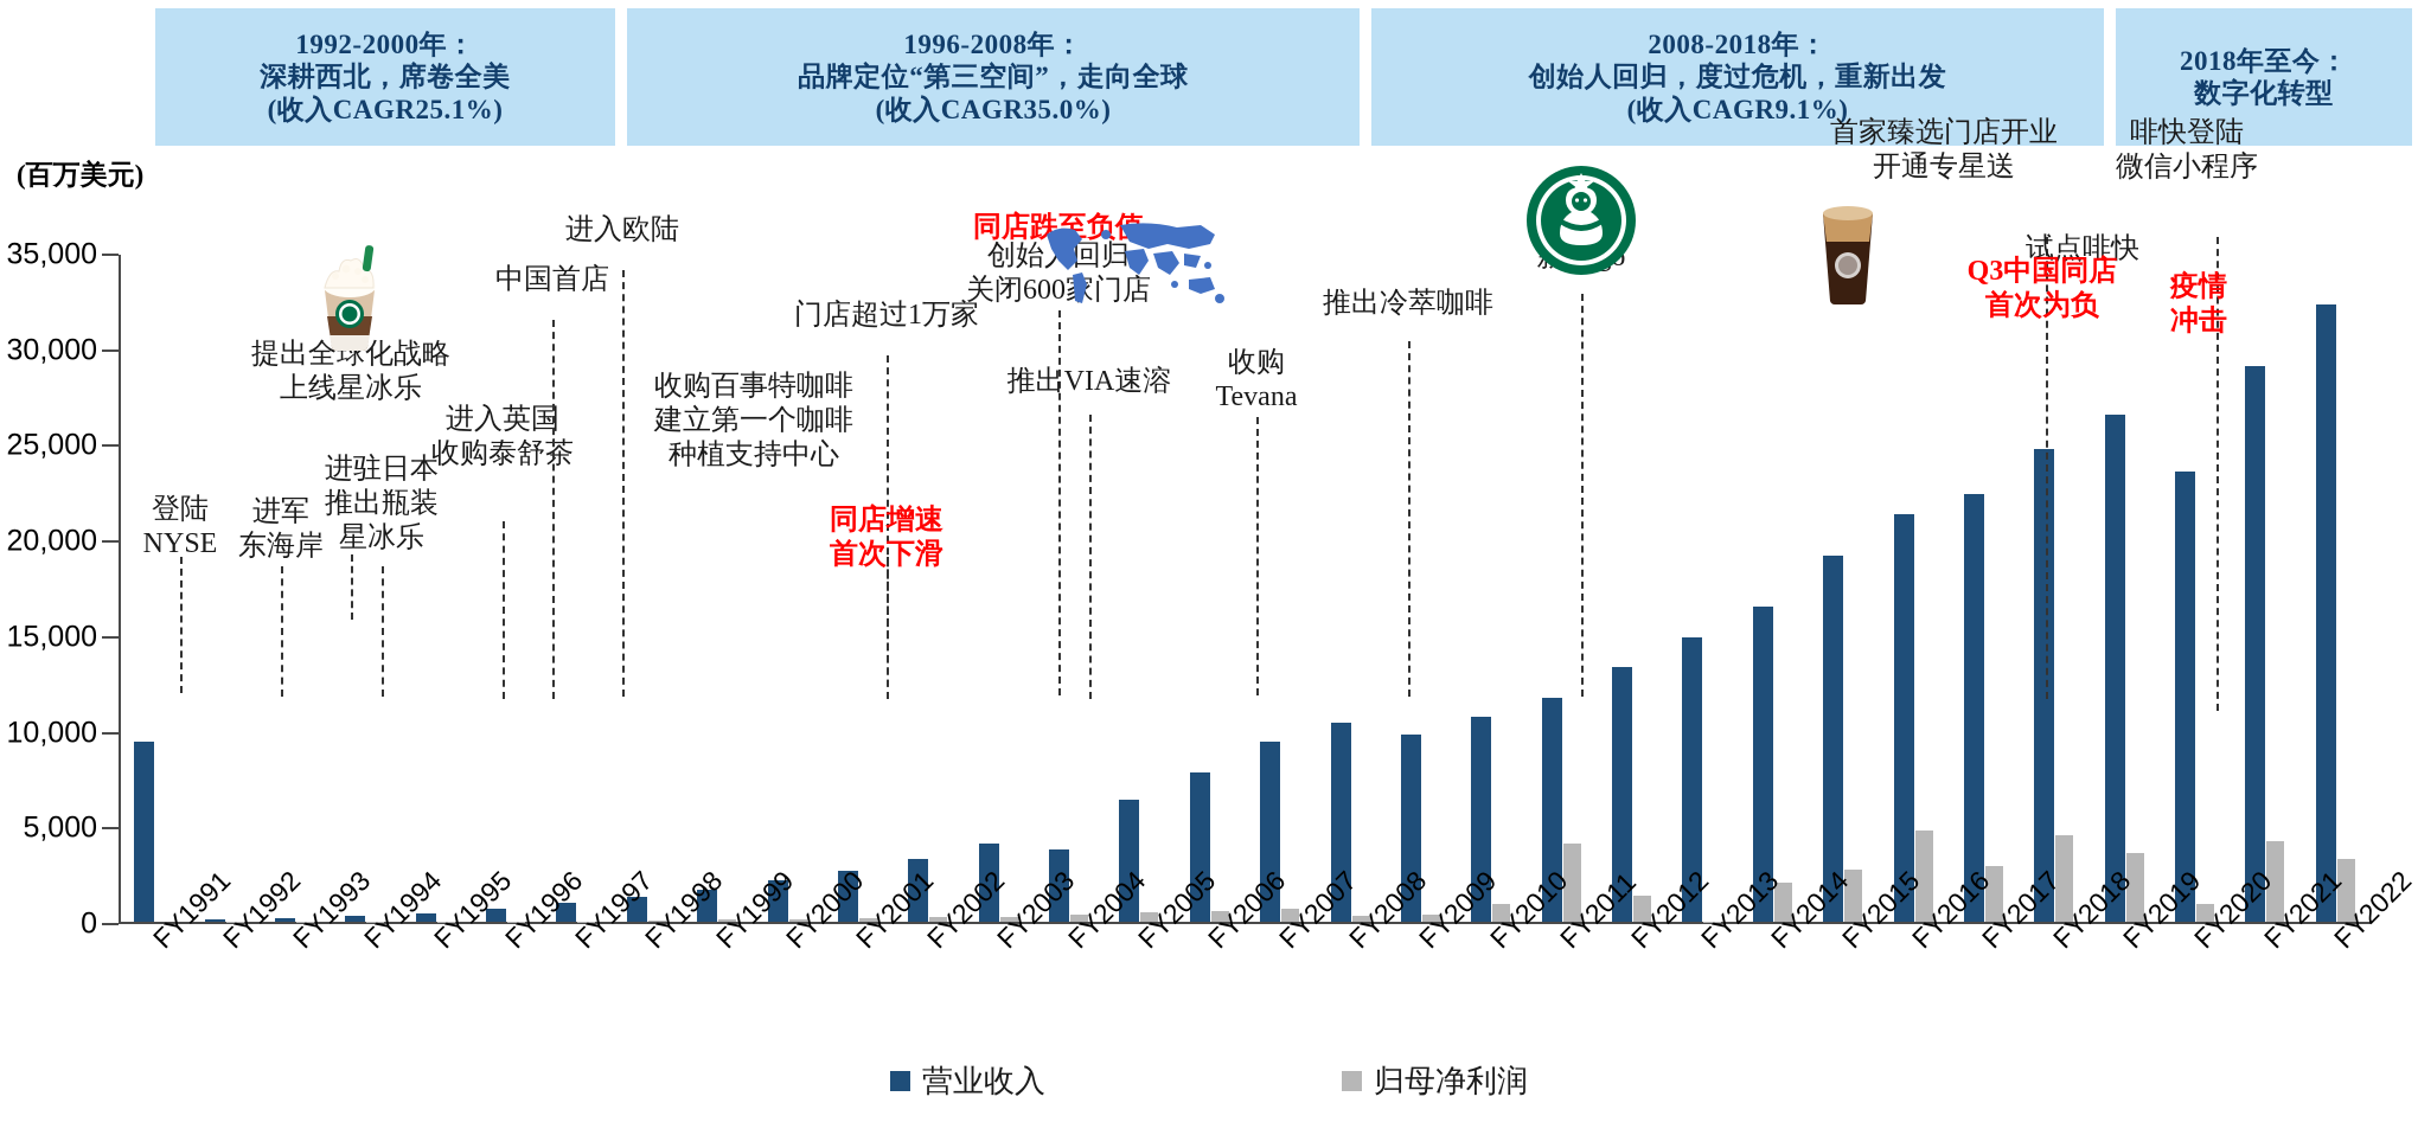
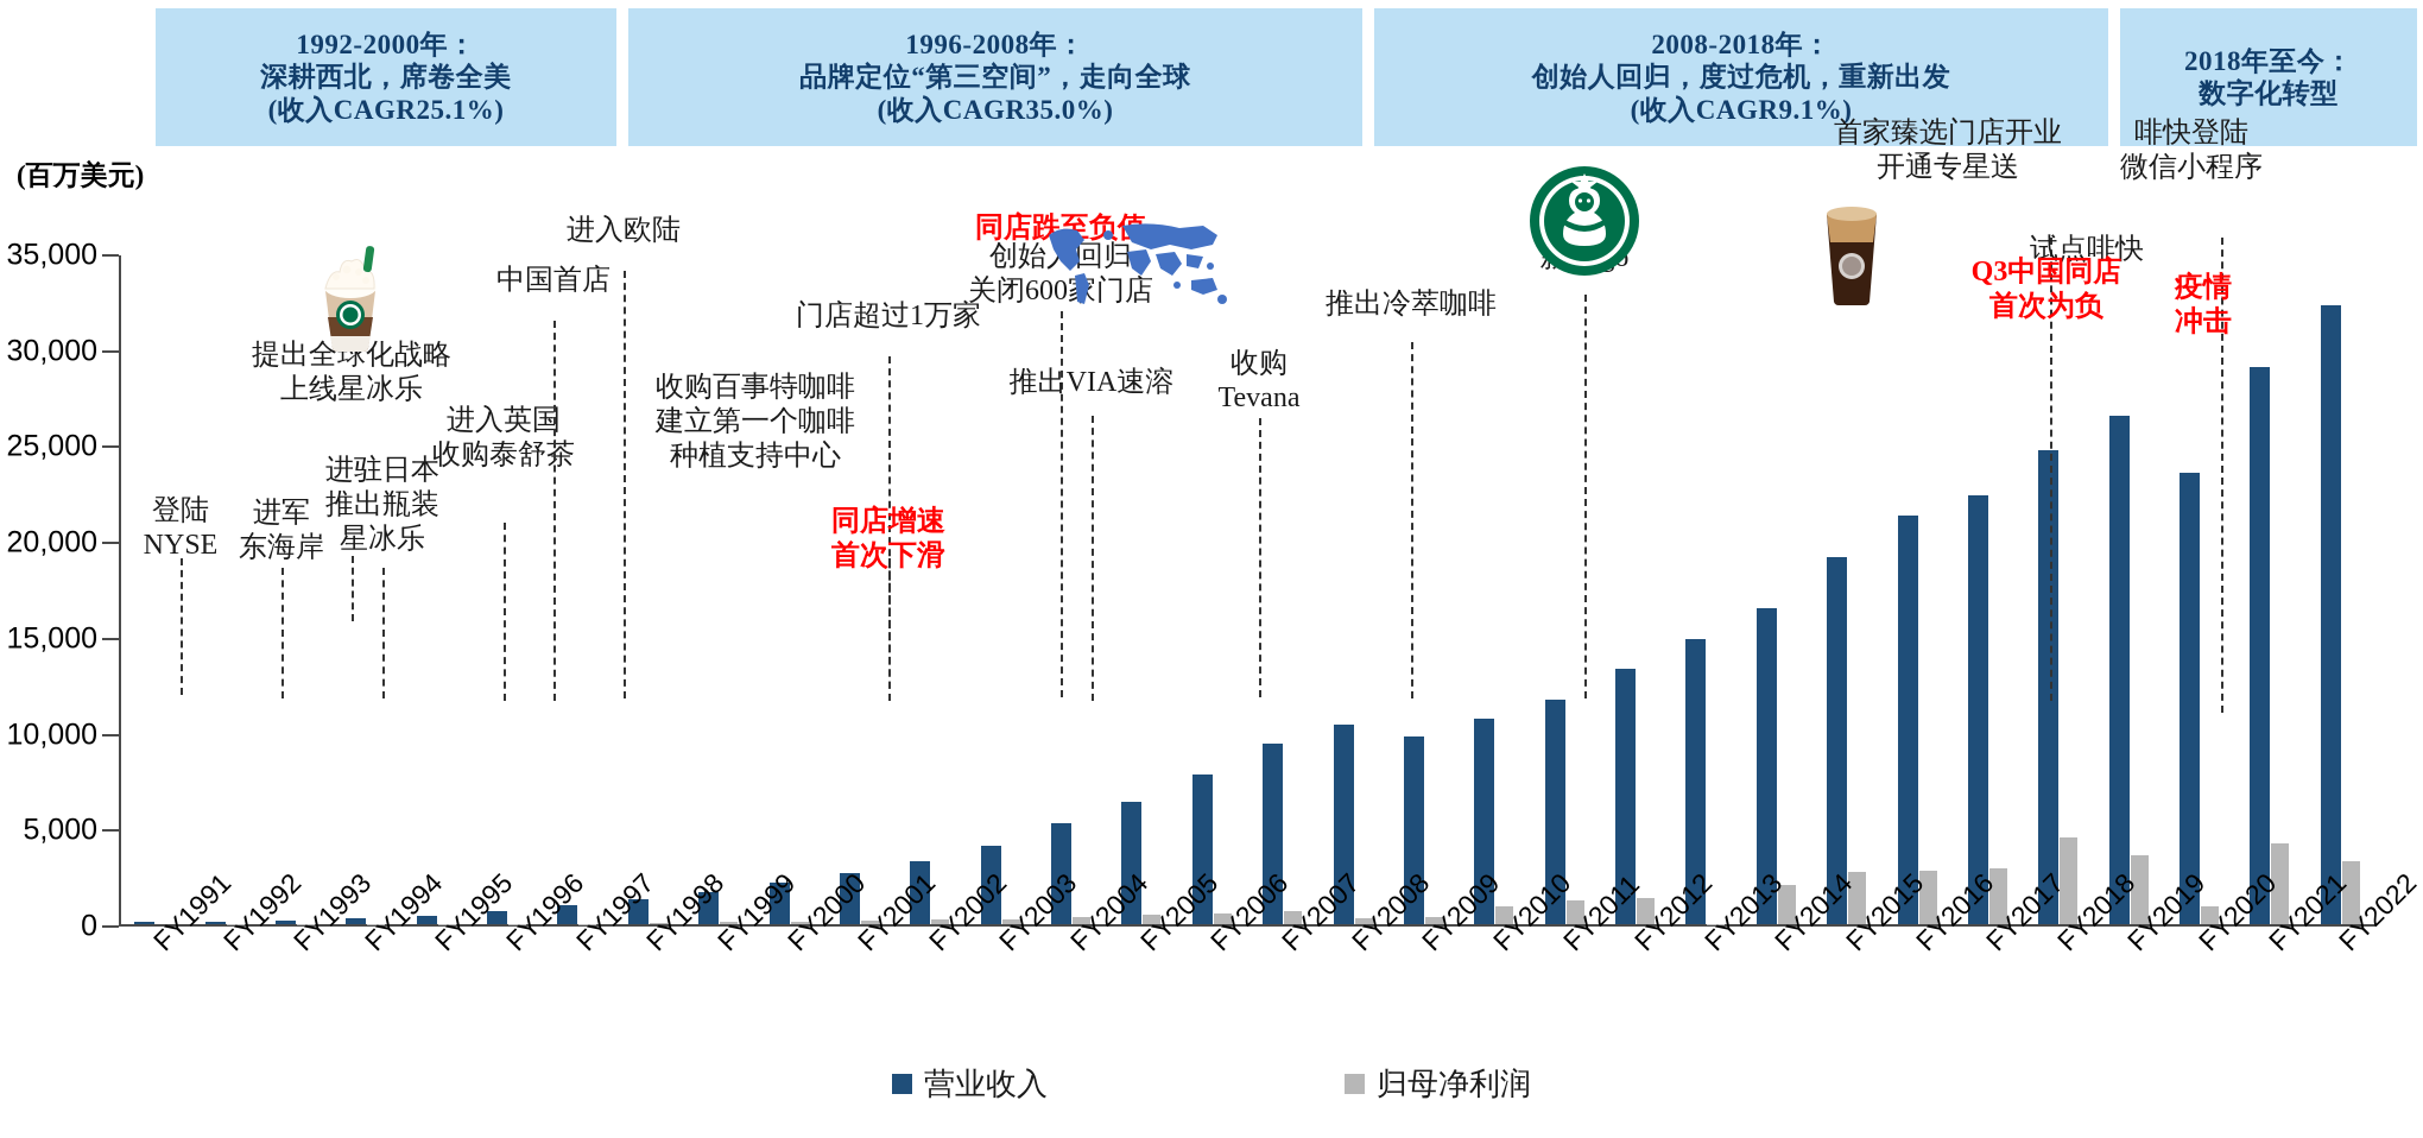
营业收入/FY1991: 9400 -> 100
营业收入/FY2004: 3800 -> 5300
归母净利润/FY2011: 4100 -> 1200
归母净利润/FY2016: 4800 -> 2800
